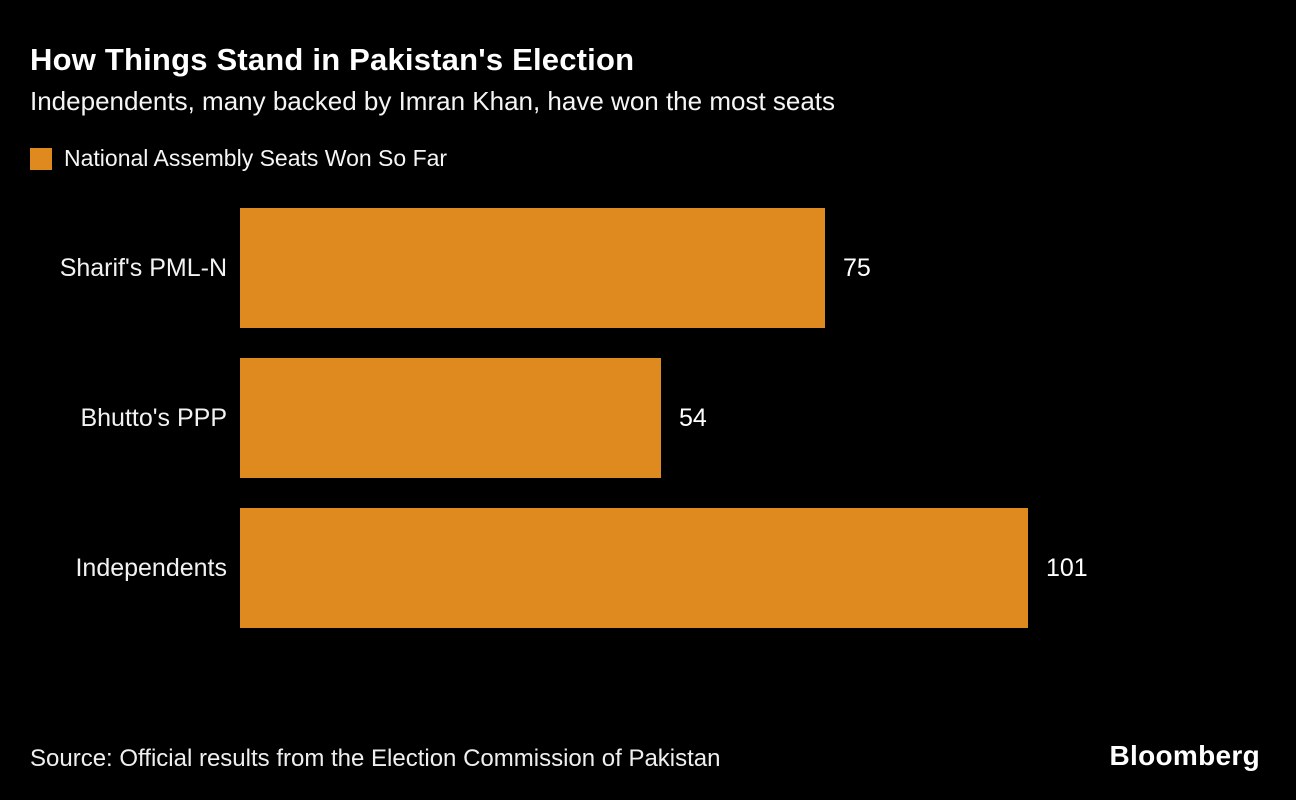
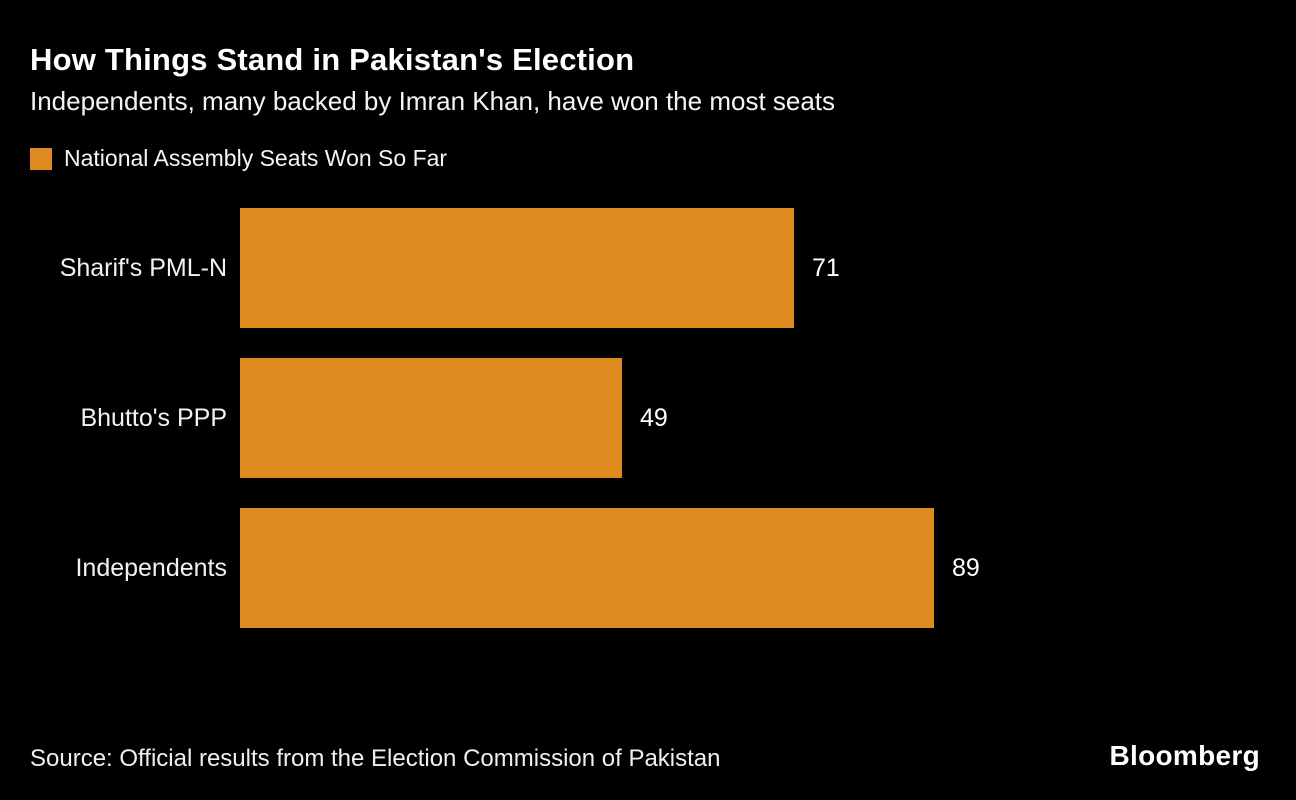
Sharif's PML-N: 75 -> 71
Bhutto's PPP: 54 -> 49
Independents: 101 -> 89
